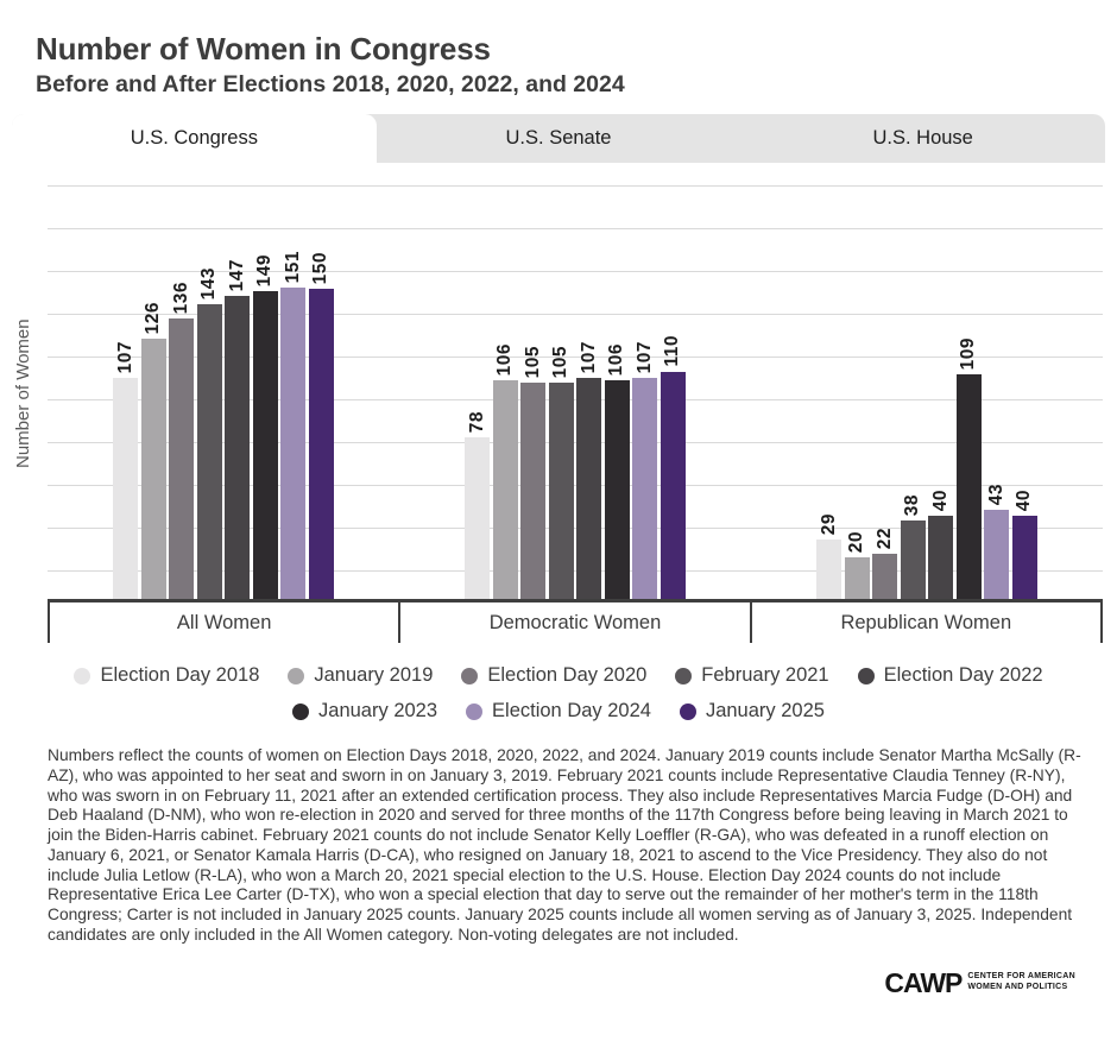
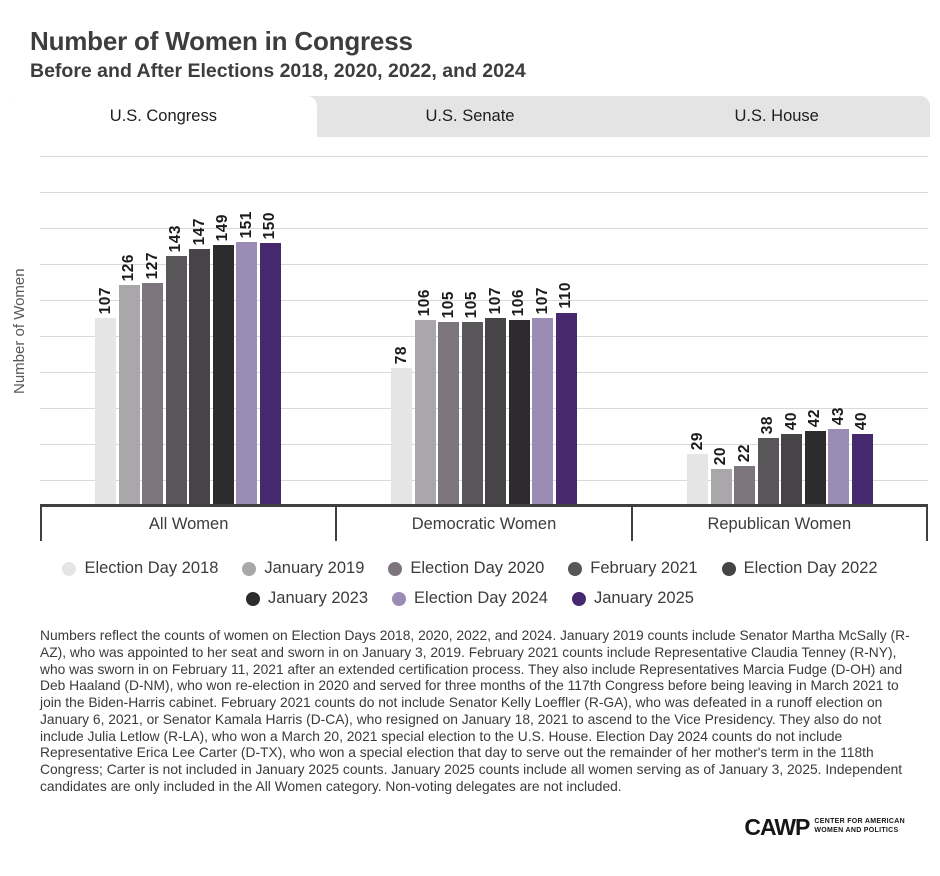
Election Day 2020/All Women: 136 -> 127
January 2023/Republican Women: 109 -> 42
